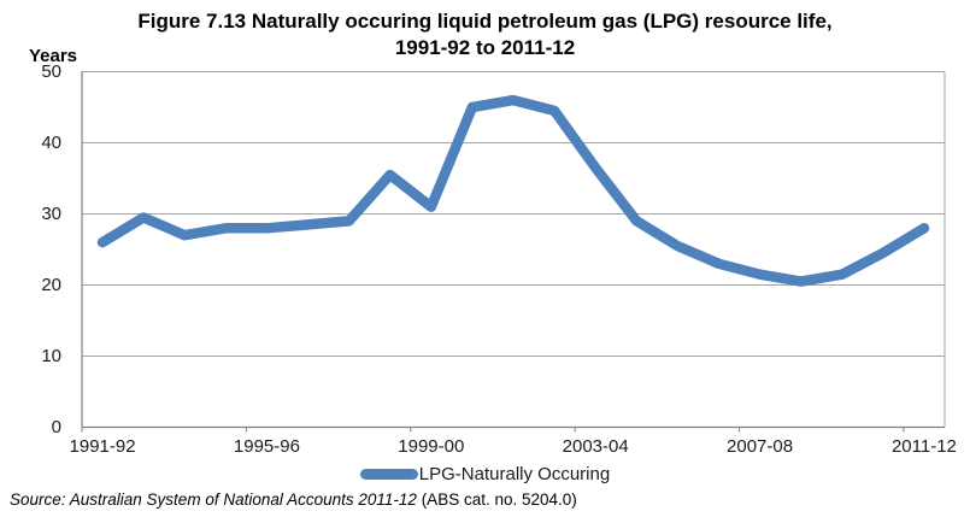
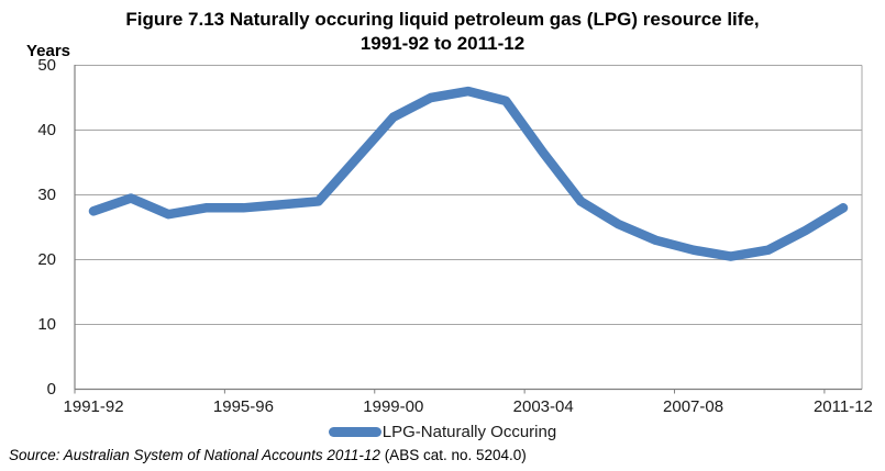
1991-92: 26 -> 28
1999-00: 31 -> 42
